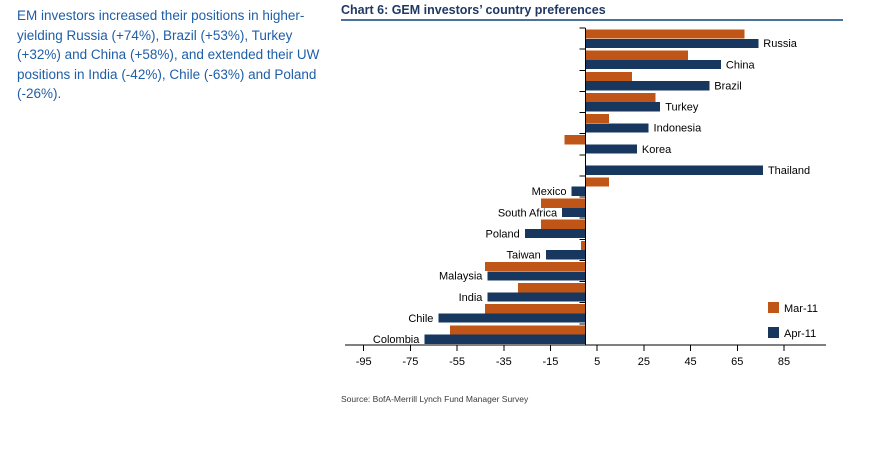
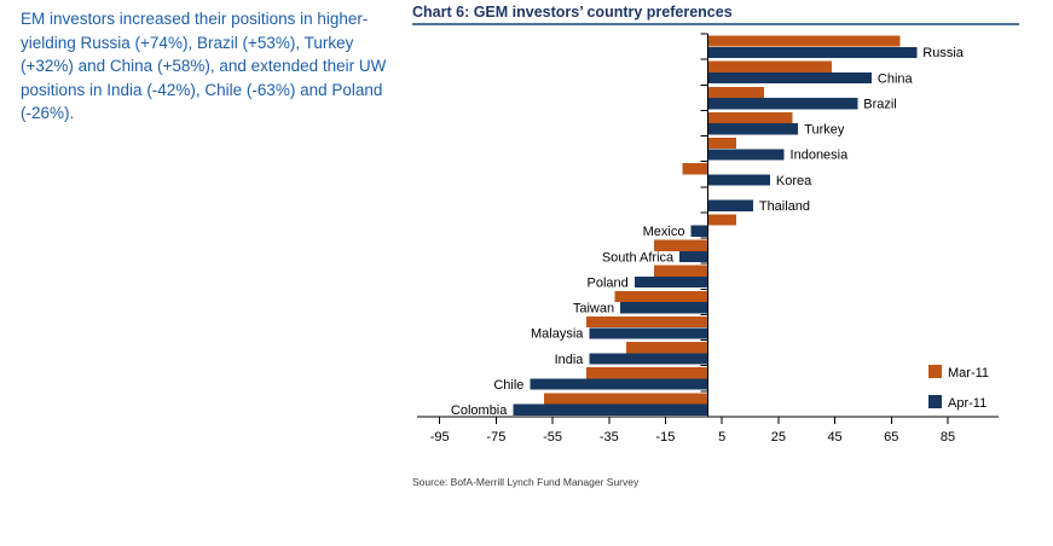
Apr-11/Thailand: 76 -> 16
Mar-11/Taiwan: -2 -> -33
Apr-11/Taiwan: -17 -> -31
